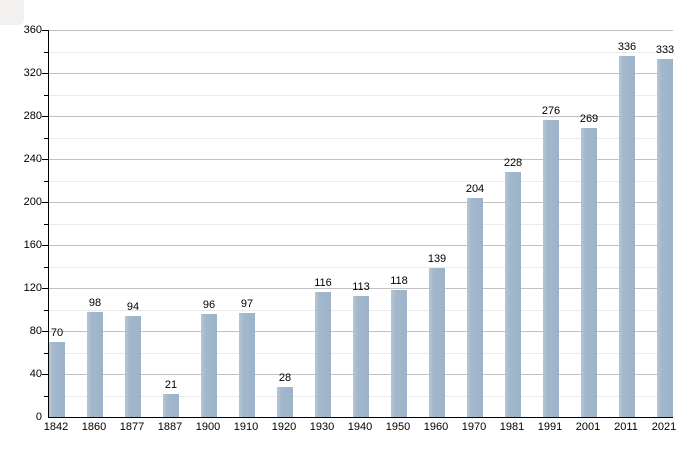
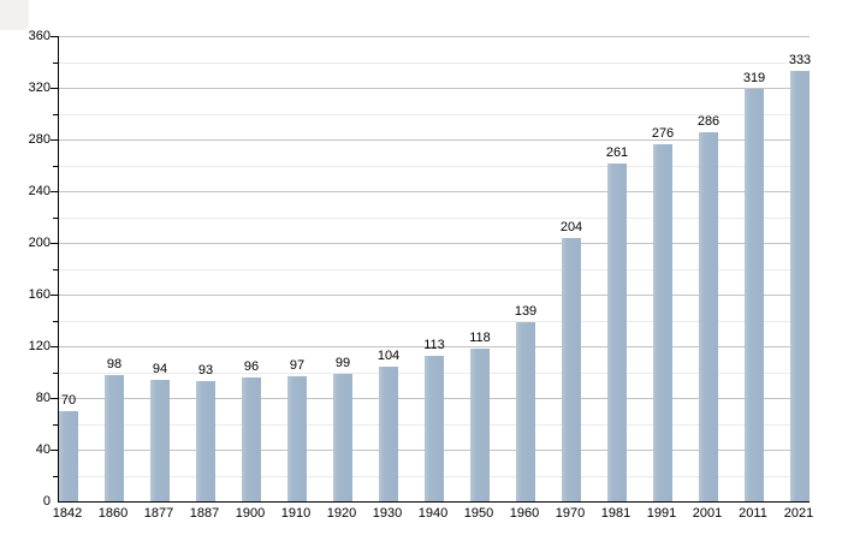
1887: 21 -> 93
1920: 28 -> 99
1930: 116 -> 104
1981: 228 -> 261
2001: 269 -> 286
2011: 336 -> 319
